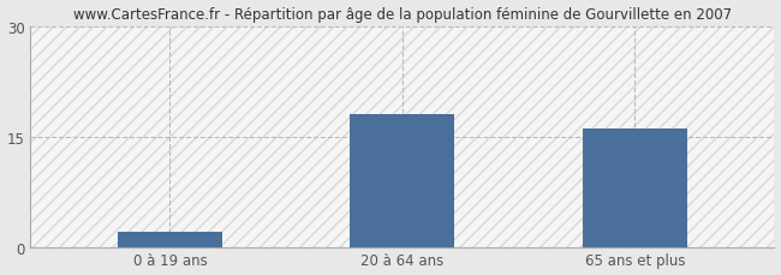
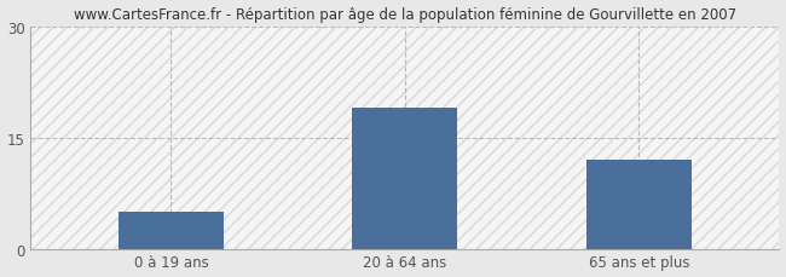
0 à 19 ans: 2 -> 5
20 à 64 ans: 18 -> 19
65 ans et plus: 16 -> 12
